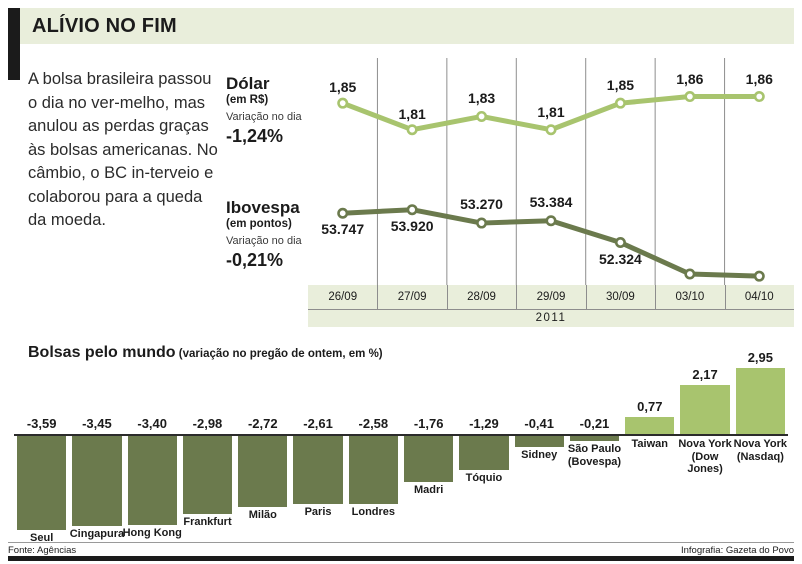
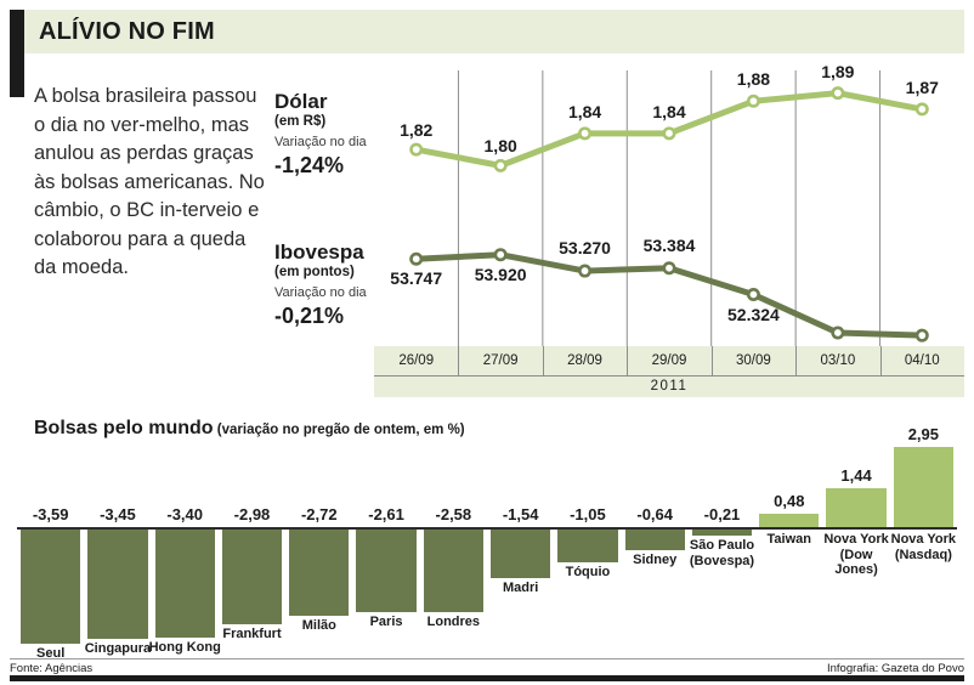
Dólar (em R$)/26/09: 1,85 -> 1,82
Dólar (em R$)/27/09: 1,81 -> 1,80
Dólar (em R$)/28/09: 1,83 -> 1,84
Dólar (em R$)/29/09: 1,81 -> 1,84
Dólar (em R$)/30/09: 1,85 -> 1,88
Dólar (em R$)/03/10: 1,86 -> 1,89
Dólar (em R$)/04/10: 1,86 -> 1,87
Bolsas pelo mundo/Madri: -1,76 -> -1,54
Bolsas pelo mundo/Tóquio: -1,29 -> -1,05
Bolsas pelo mundo/Sidney: -0,41 -> -0,64
Bolsas pelo mundo/Taiwan: 0,77 -> 0,48
Bolsas pelo mundo/Nova York (Dow Jones): 2,17 -> 1,44
